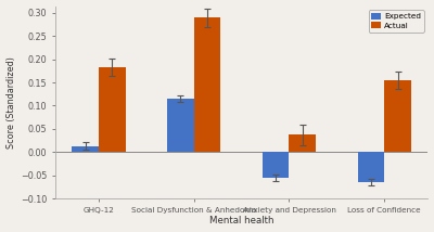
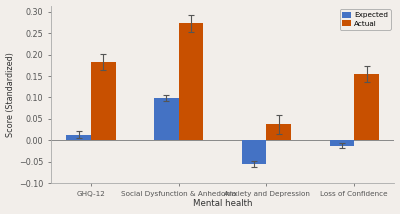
Expected/Social Dysfunction & Anhedonia: 0.115 -> 0.099
Actual/Social Dysfunction & Anhedonia: 0.290 -> 0.274
Expected/Loss of Confidence: -0.065 -> -0.013
